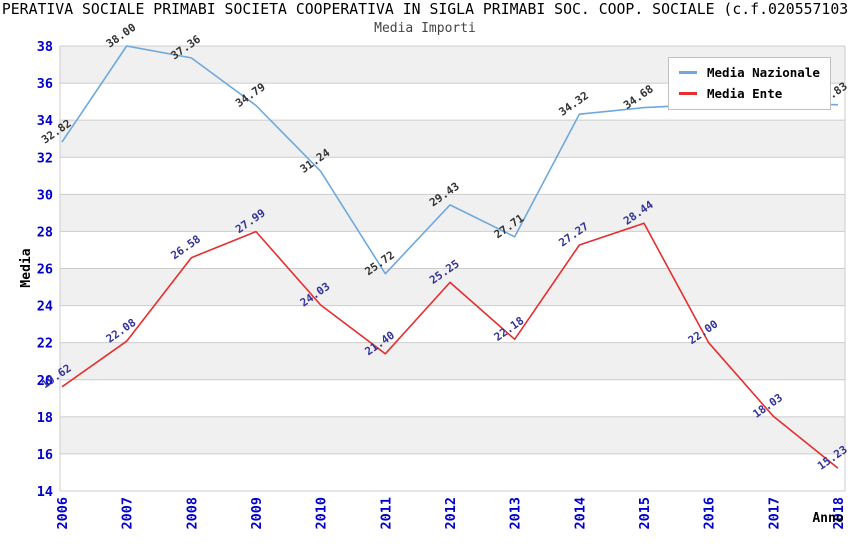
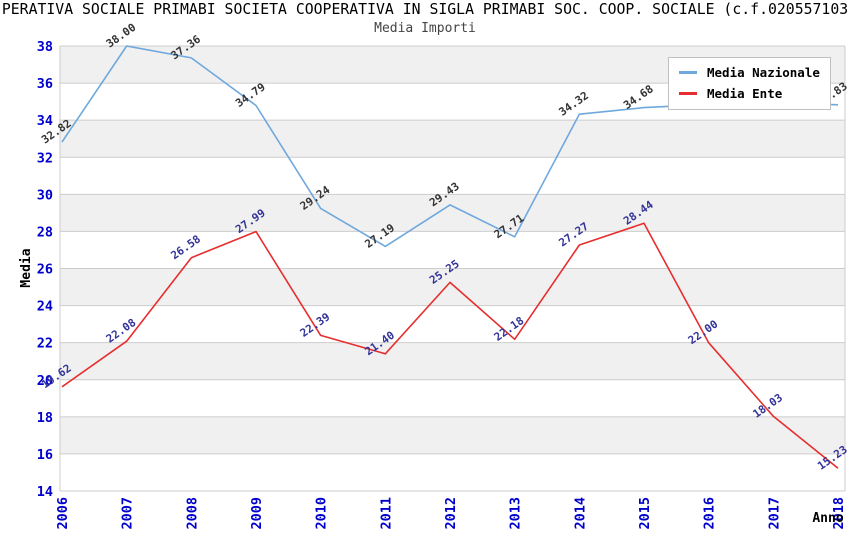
Media Nazionale/2010: 31.24 -> 29.24
Media Ente/2010: 24.03 -> 22.39
Media Nazionale/2011: 25.72 -> 27.19
